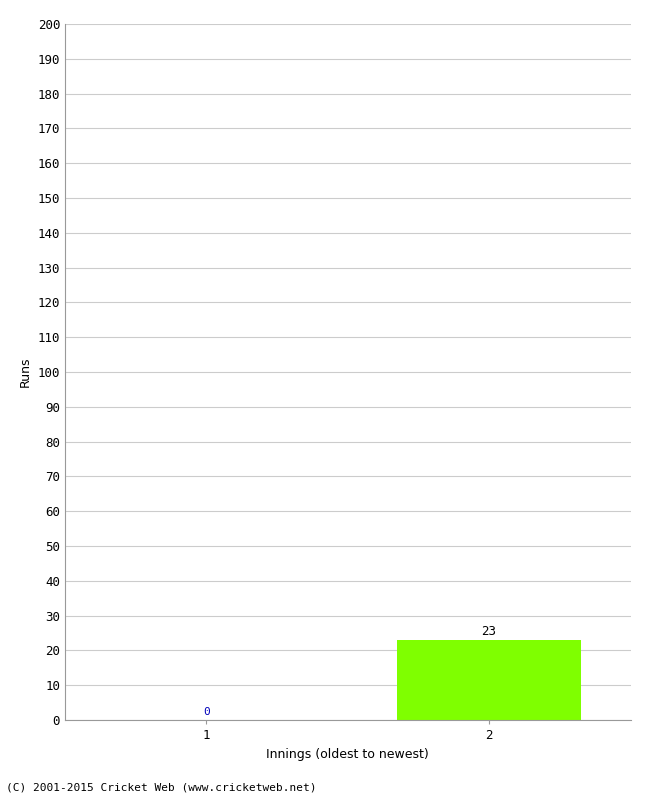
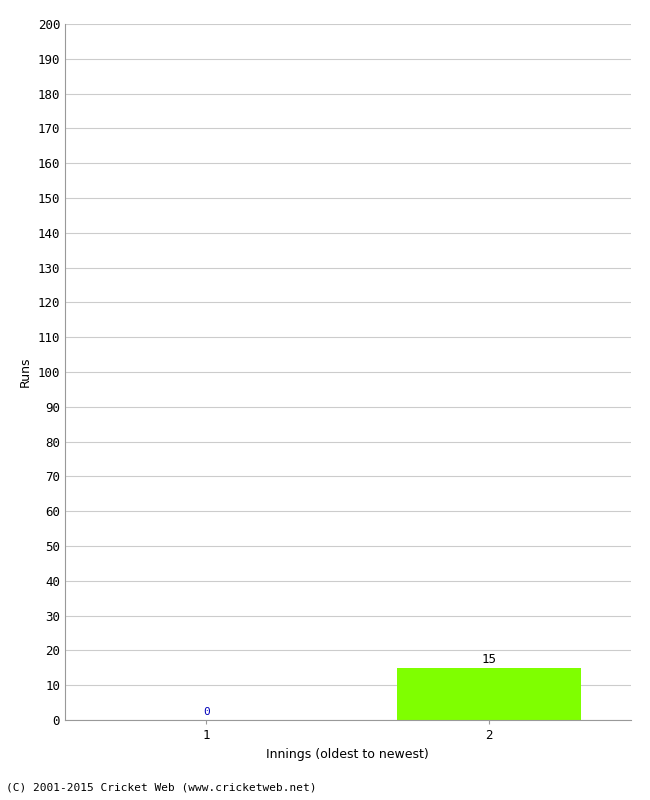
2: 23 -> 15
